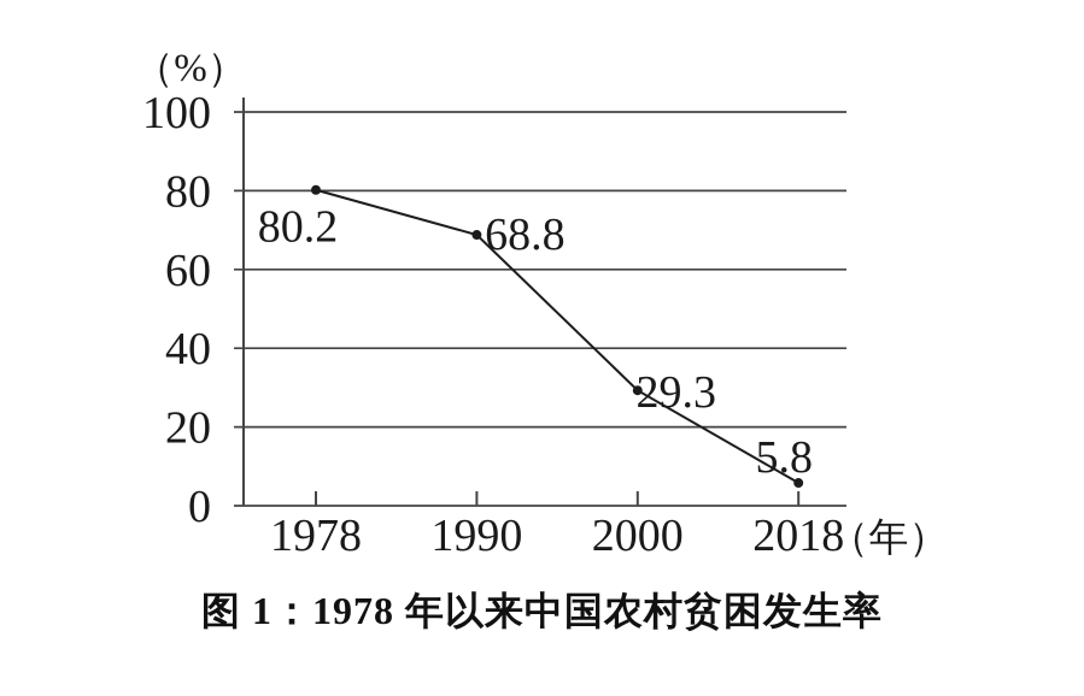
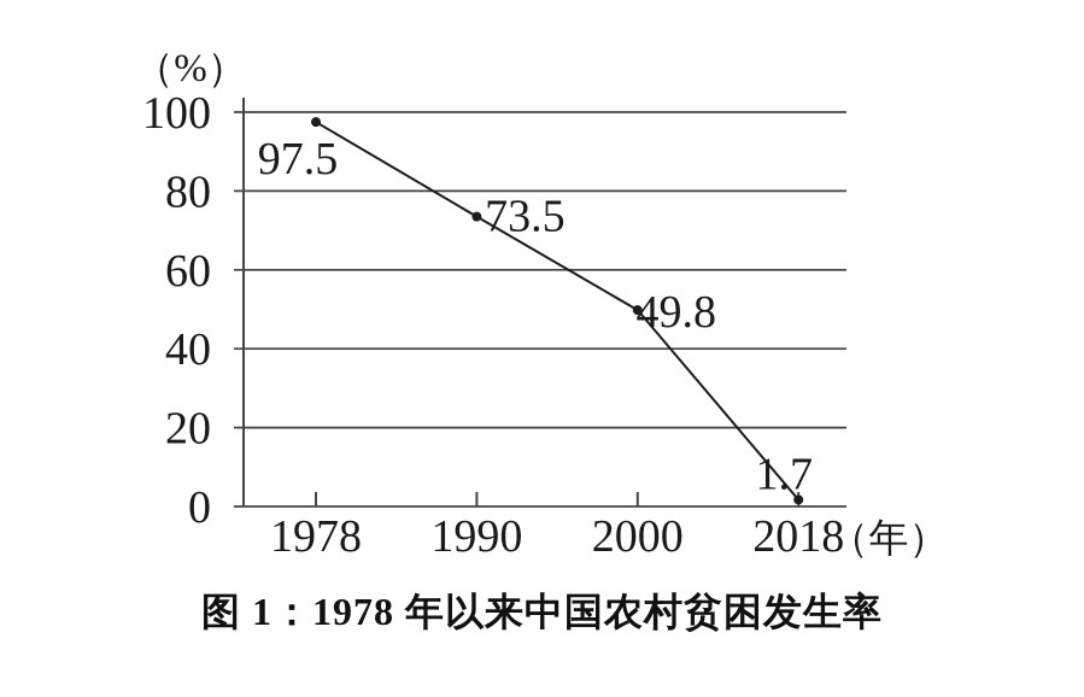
1978: 80.2 -> 97.5
1990: 68.8 -> 73.5
2000: 29.3 -> 49.8
2018: 5.8 -> 1.7
